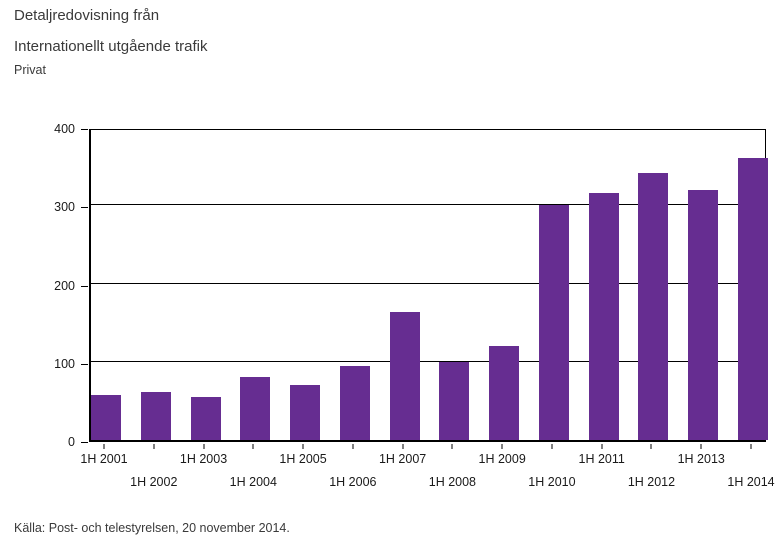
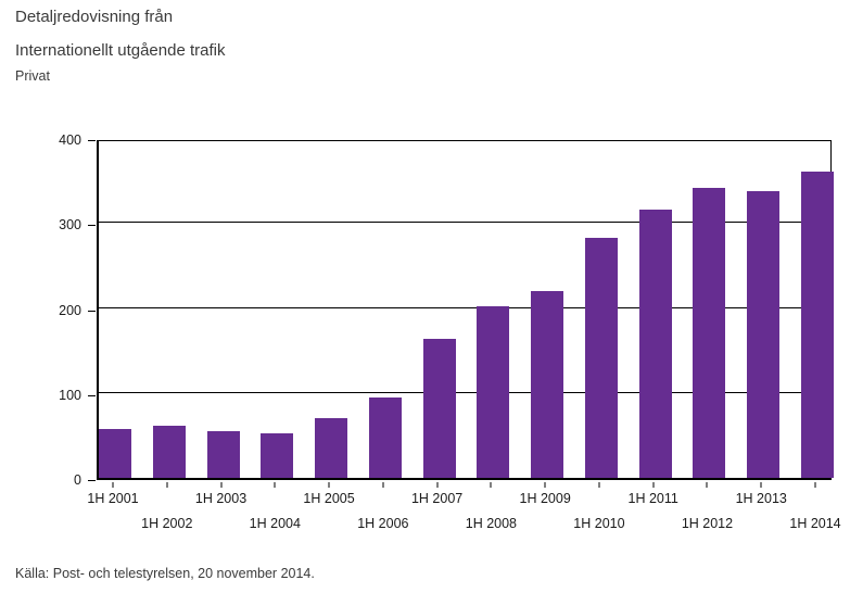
1H 2004: 80 -> 50
1H 2008: 100 -> 200
1H 2009: 120 -> 220
1H 2010: 300 -> 280
1H 2013: 320 -> 340
